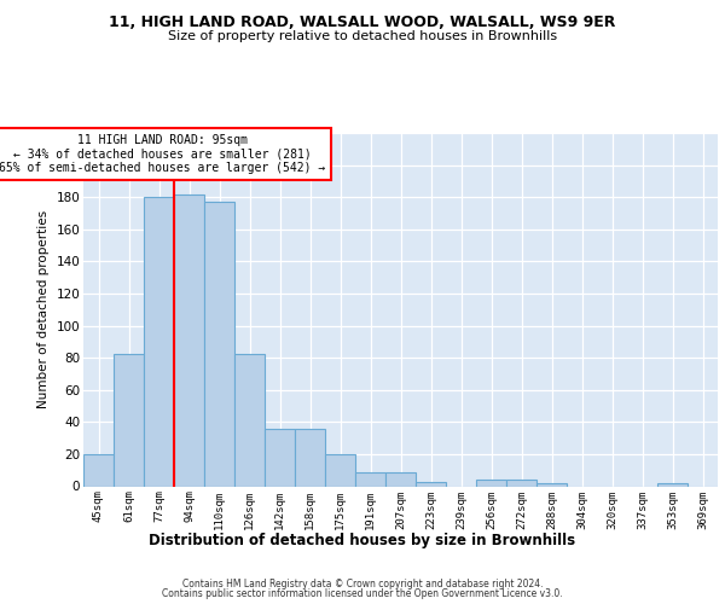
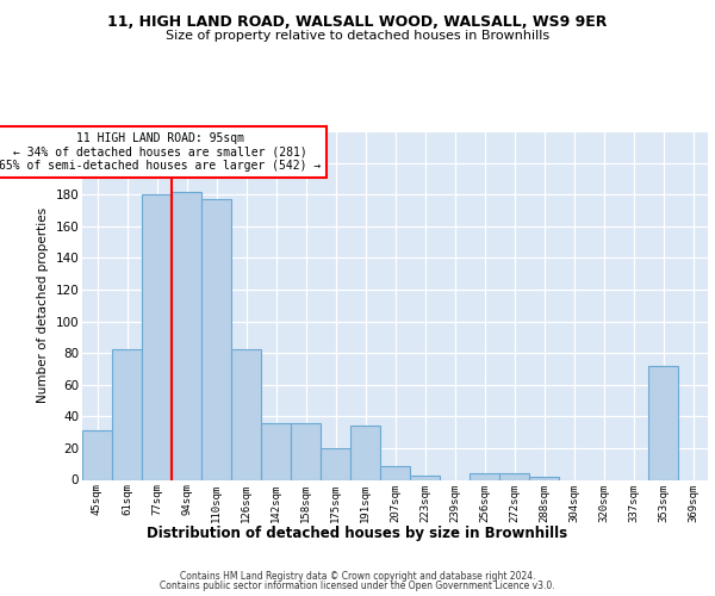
45sqm: 20 -> 31
191sqm: 9 -> 34
353sqm: 2 -> 72
